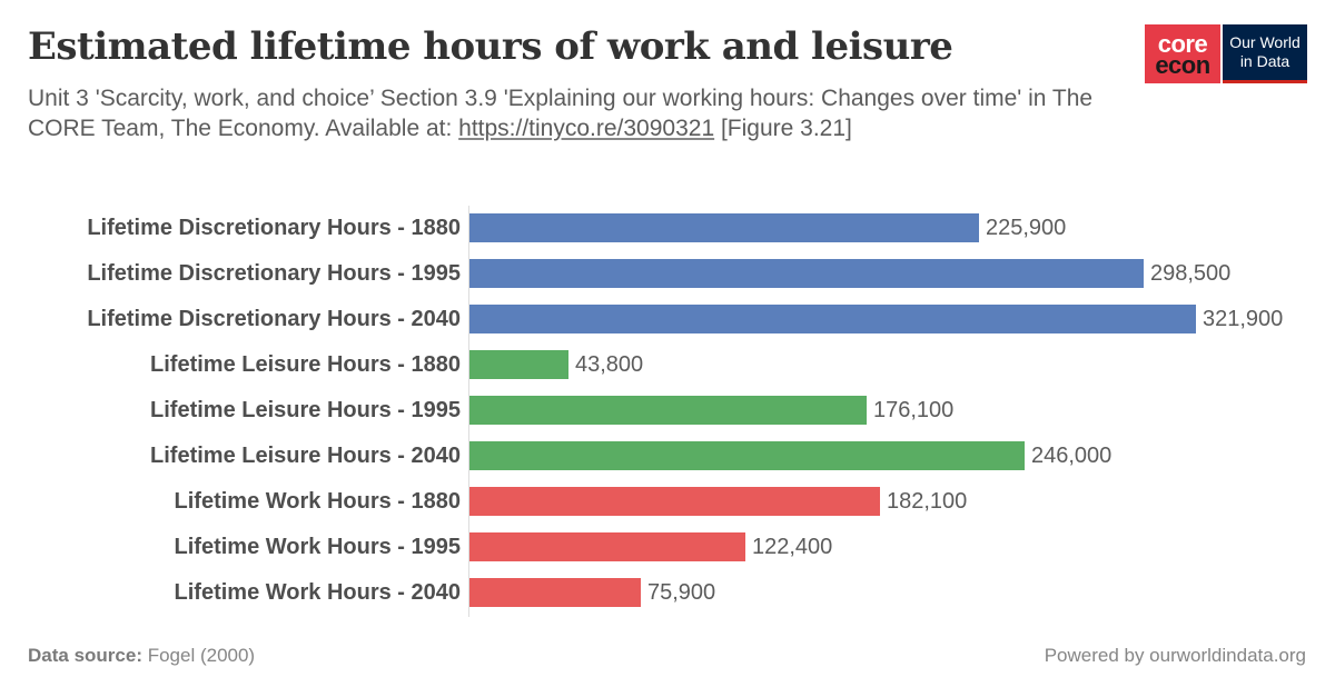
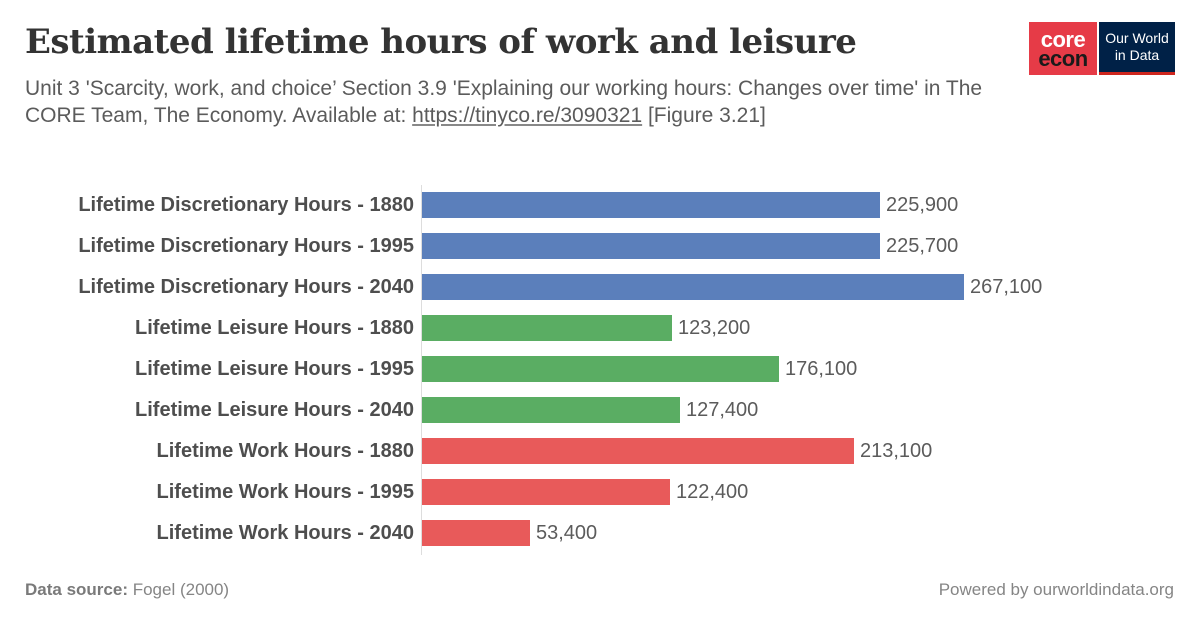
Lifetime Discretionary Hours - 1995: 298,500 -> 225,700
Lifetime Discretionary Hours - 2040: 321,900 -> 267,100
Lifetime Leisure Hours - 1880: 43,800 -> 123,200
Lifetime Leisure Hours - 2040: 246,000 -> 127,400
Lifetime Work Hours - 1880: 182,100 -> 213,100
Lifetime Work Hours - 2040: 75,900 -> 53,400
